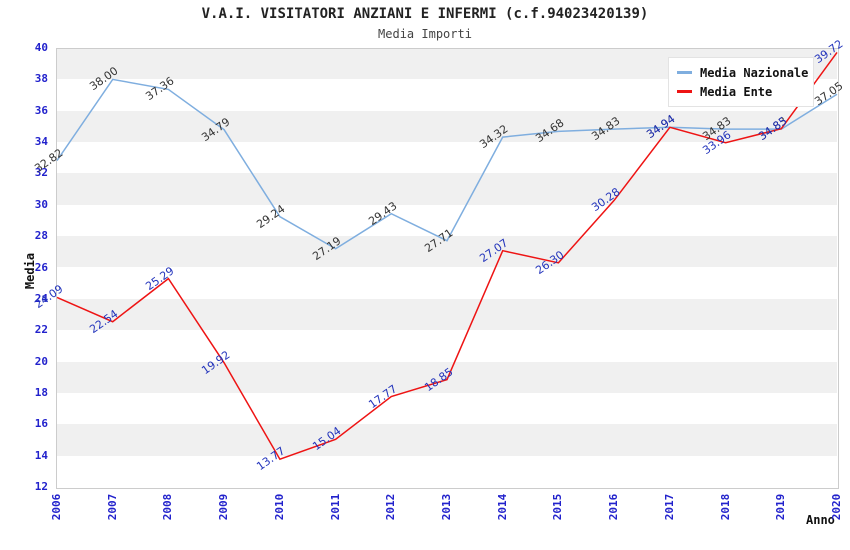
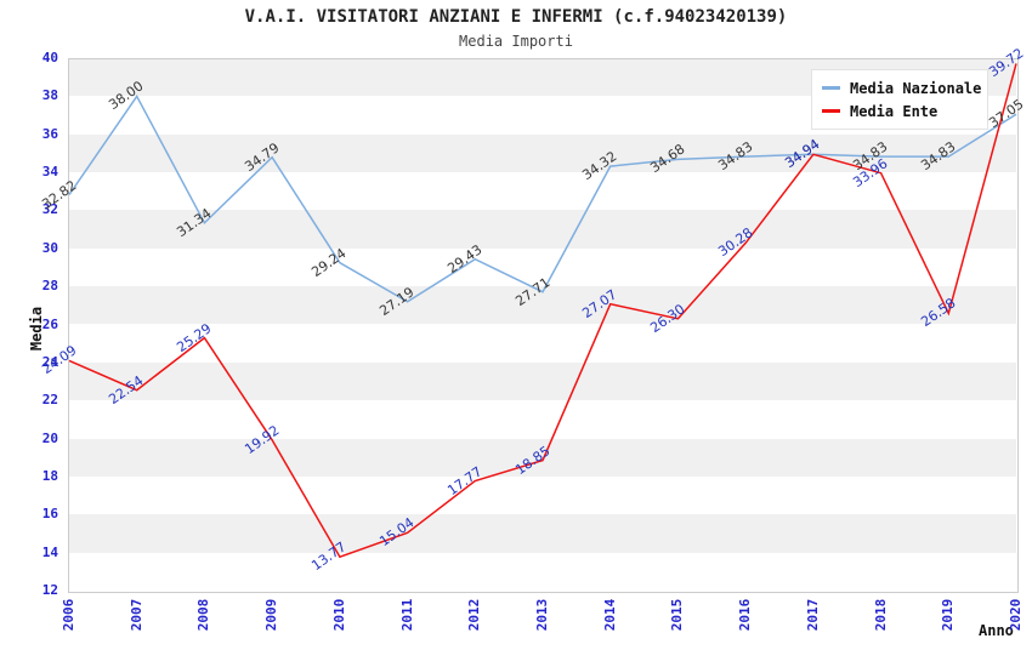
Media Nazionale/2008: 37.36 -> 31.34
Media Ente/2019: 34.85 -> 26.58
